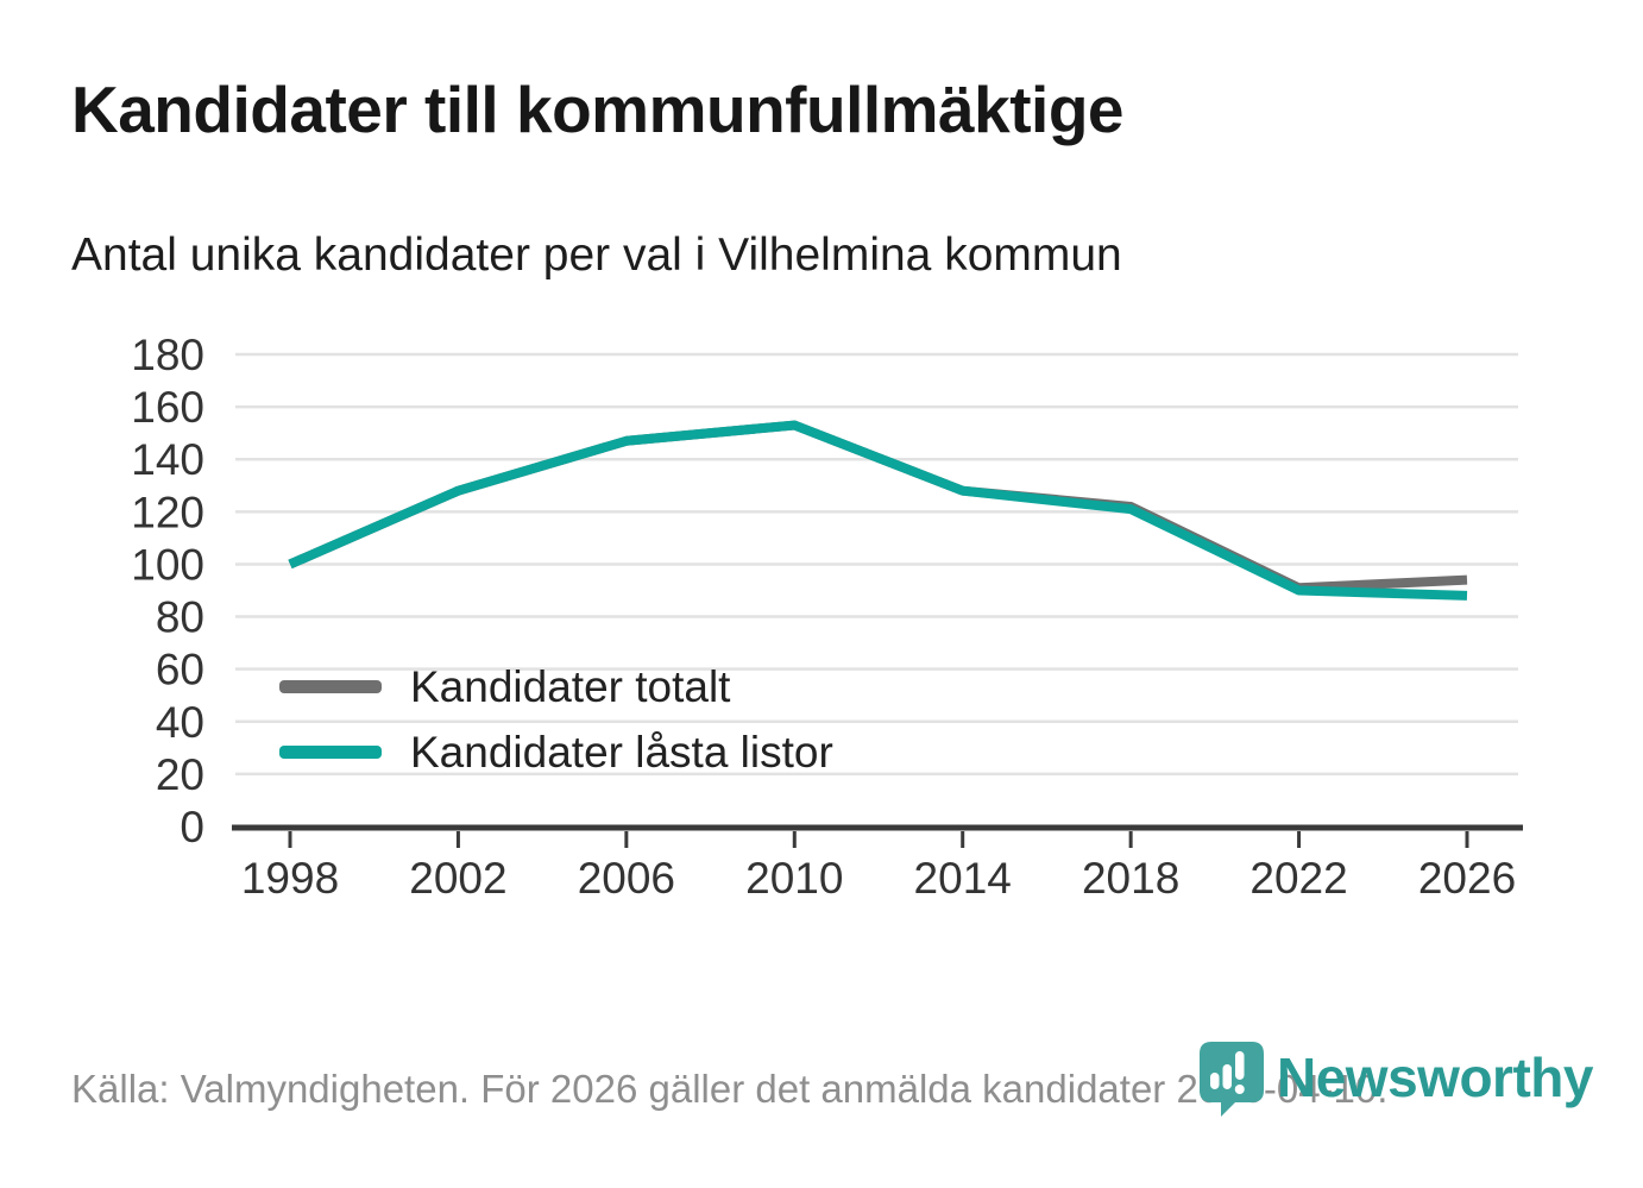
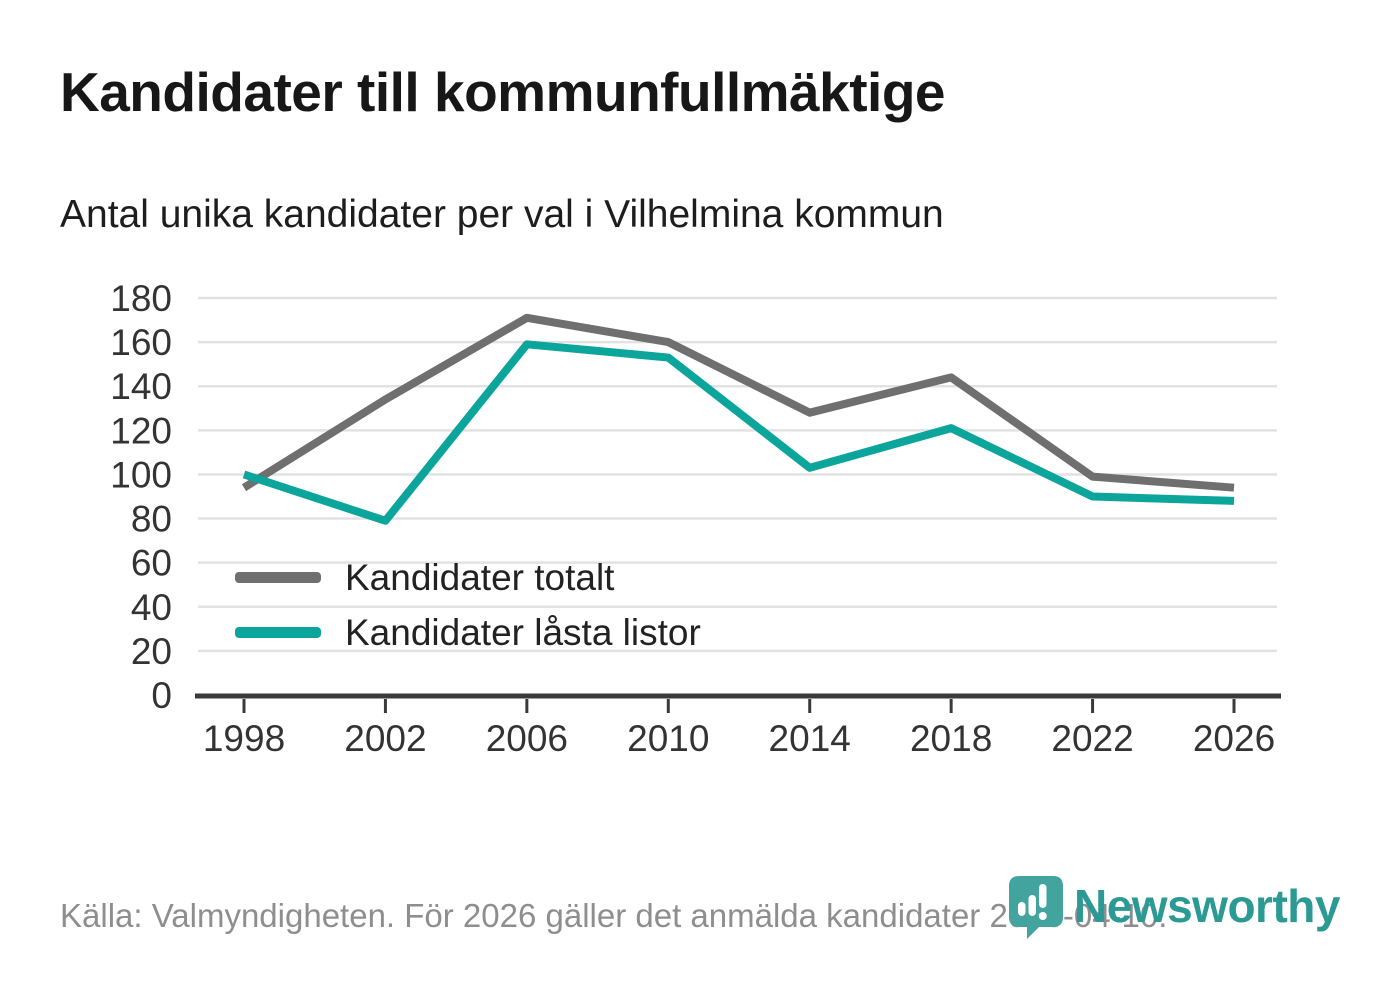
Kandidater totalt/1998: 100 -> 94
Kandidater totalt/2002: 128 -> 134
Kandidater låsta listor/2002: 128 -> 79
Kandidater totalt/2006: 147 -> 171
Kandidater låsta listor/2006: 147 -> 159
Kandidater totalt/2010: 153 -> 160
Kandidater låsta listor/2014: 128 -> 103
Kandidater totalt/2018: 122 -> 144
Kandidater totalt/2022: 91 -> 99
